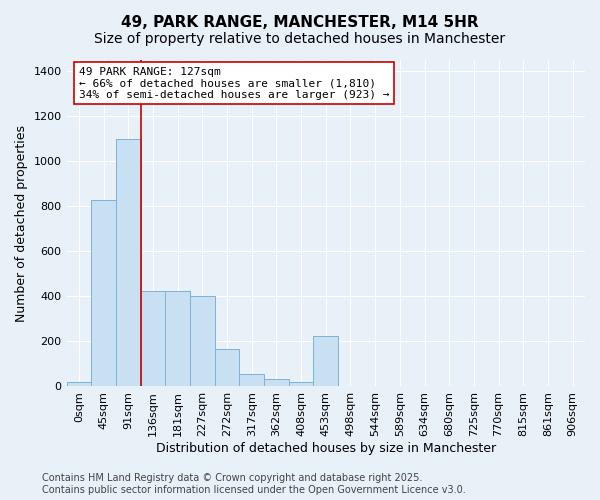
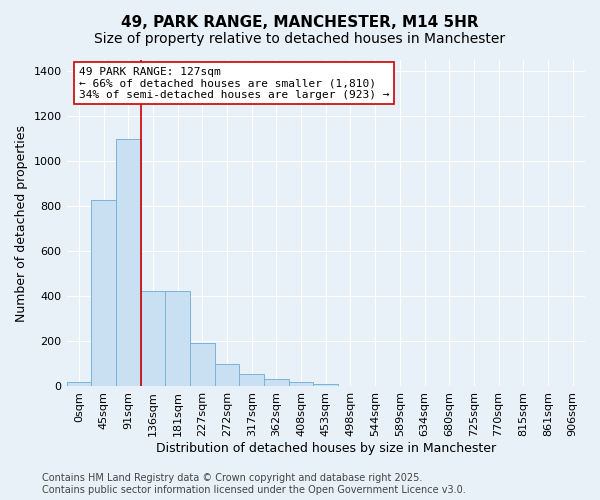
227sqm: 400 -> 195
272sqm: 165 -> 100
453sqm: 225 -> 10
